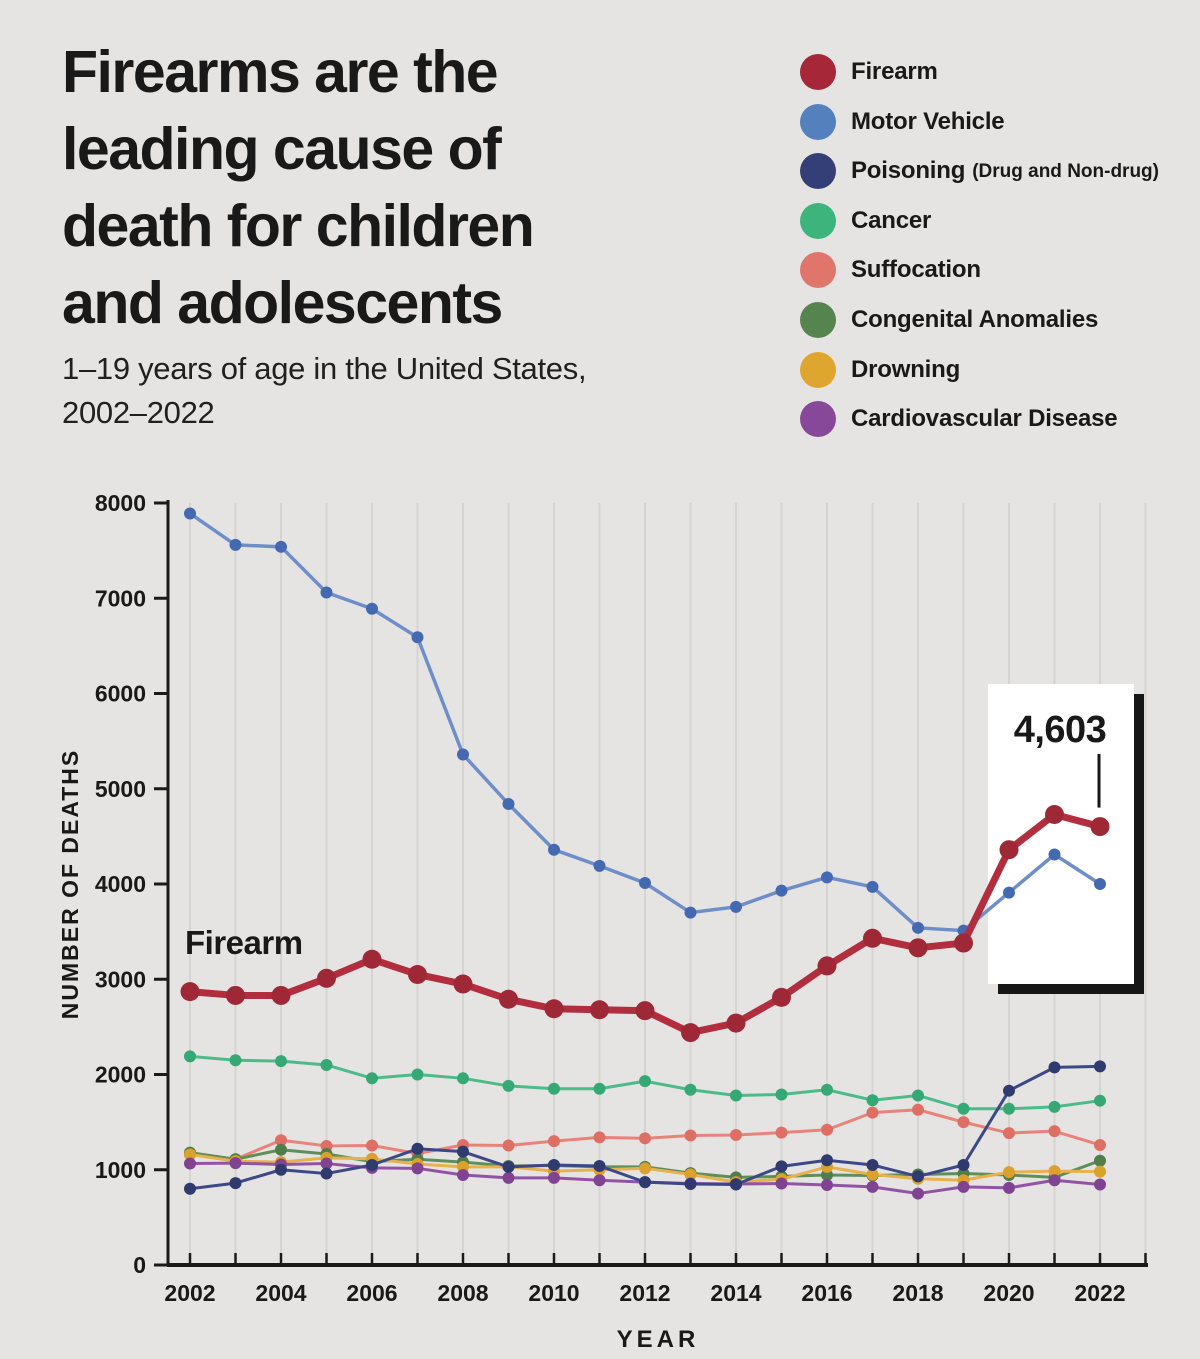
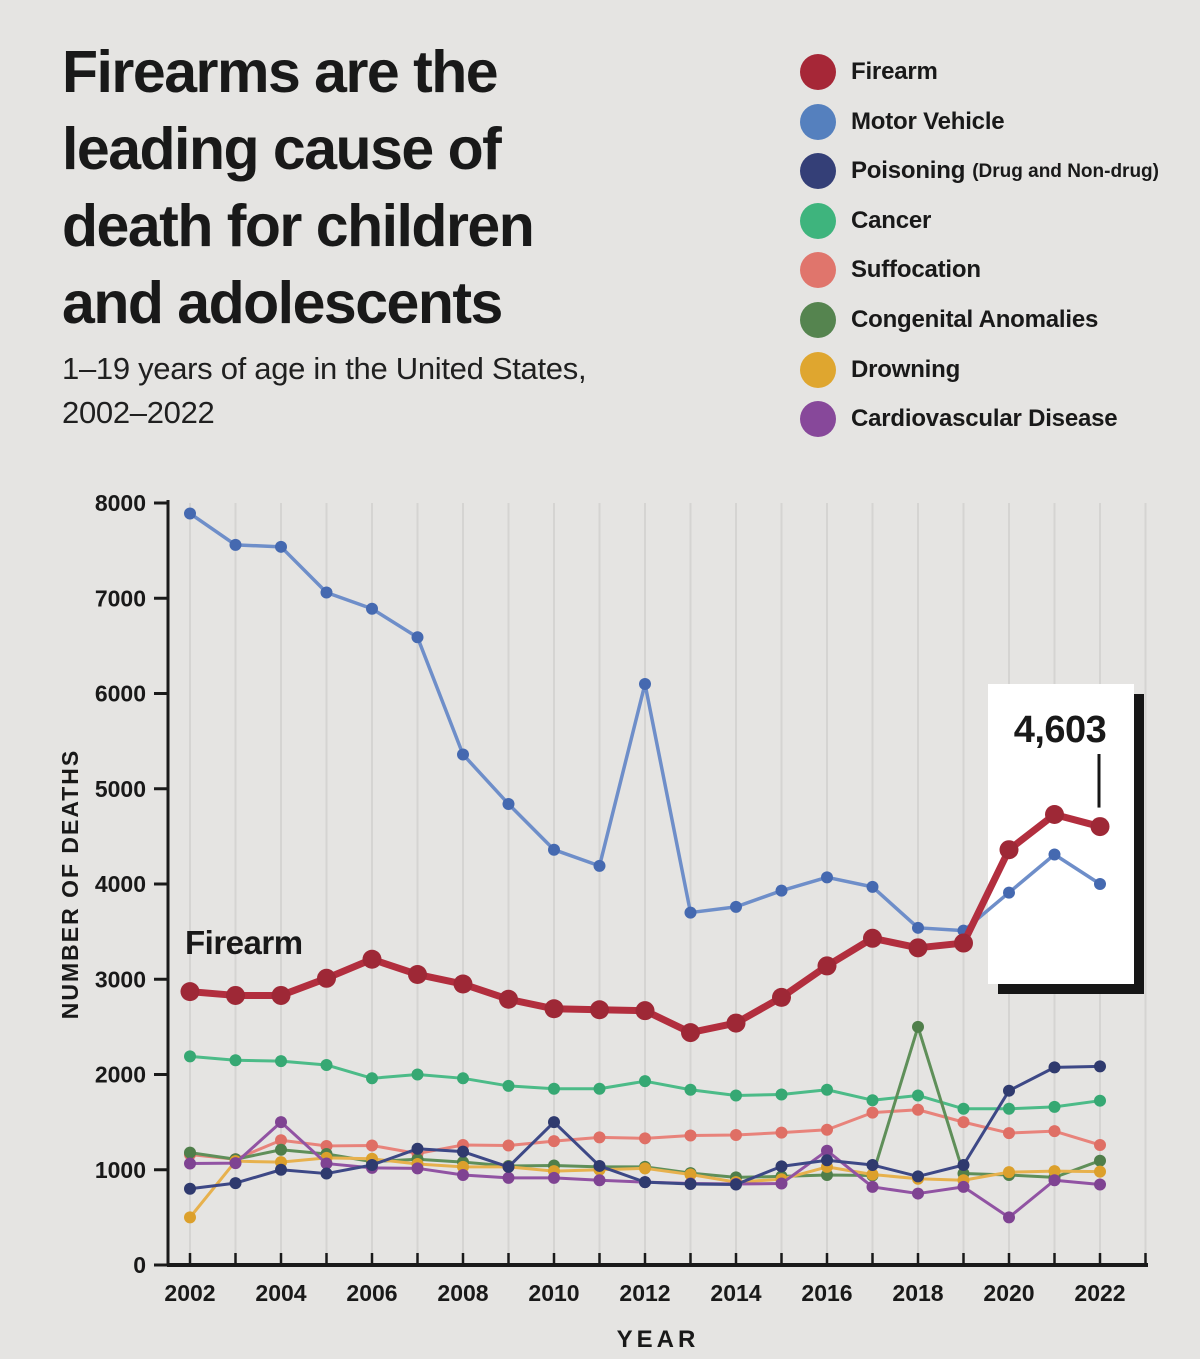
Drowning/2002: 1200 -> 500
Cardiovascular Disease/2004: 1100 -> 1500
Poisoning (Drug and Non-drug)/2010: 1000 -> 1500
Motor Vehicle/2012: 4000 -> 6100
Cardiovascular Disease/2016: 800 -> 1200
Congenital Anomalies/2018: 1000 -> 2500
Cardiovascular Disease/2020: 800 -> 500
